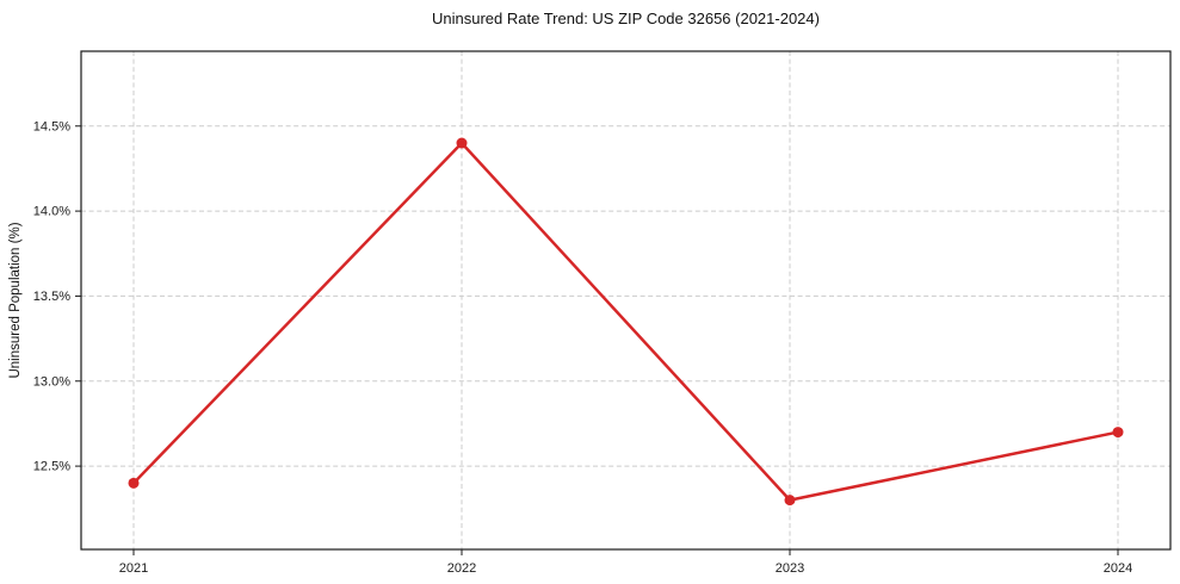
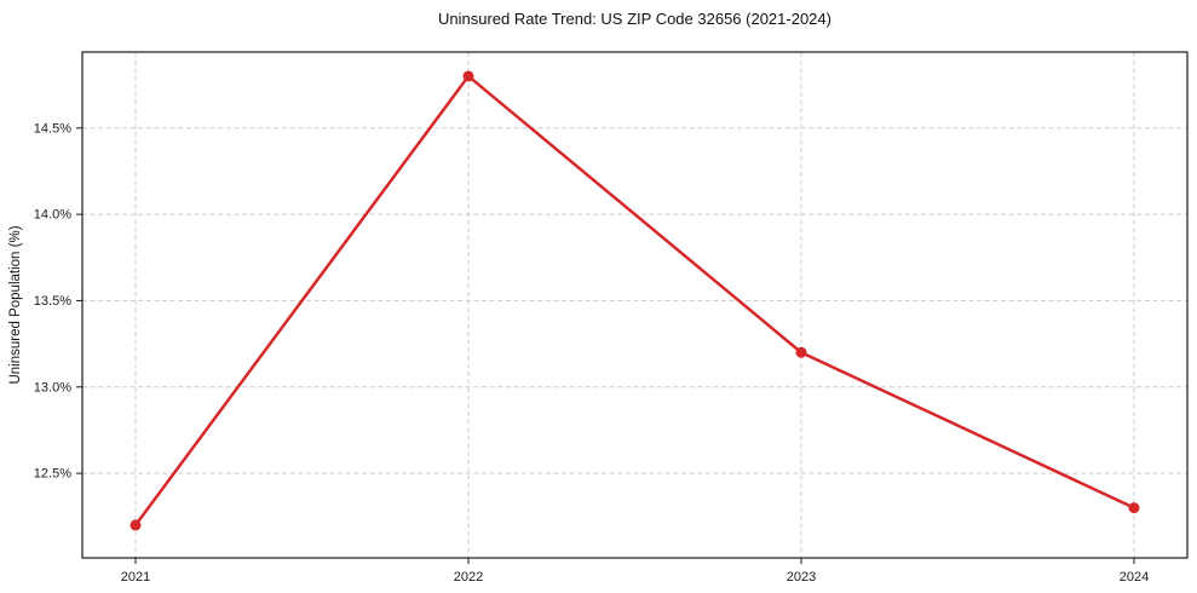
2021: 12.4% -> 12.2%
2022: 14.4% -> 14.8%
2023: 12.3% -> 13.2%
2024: 12.7% -> 12.3%
